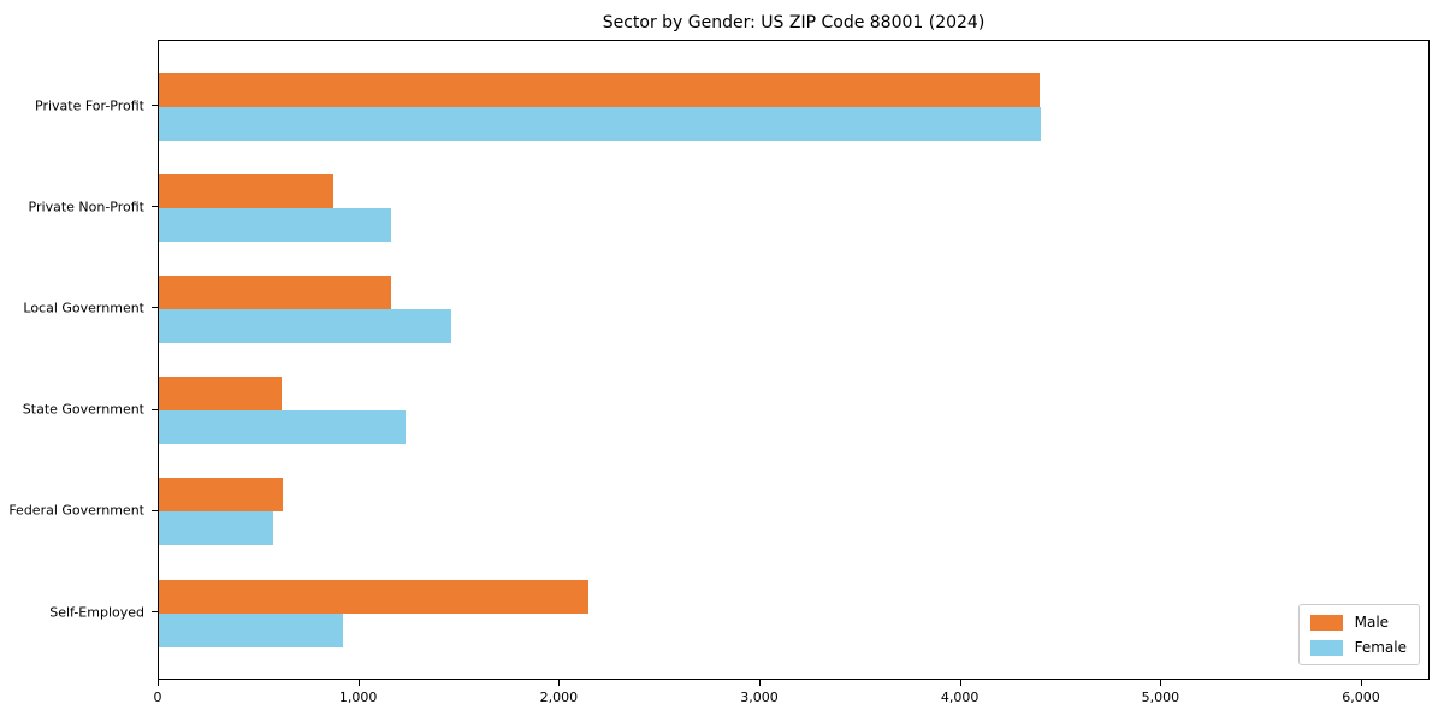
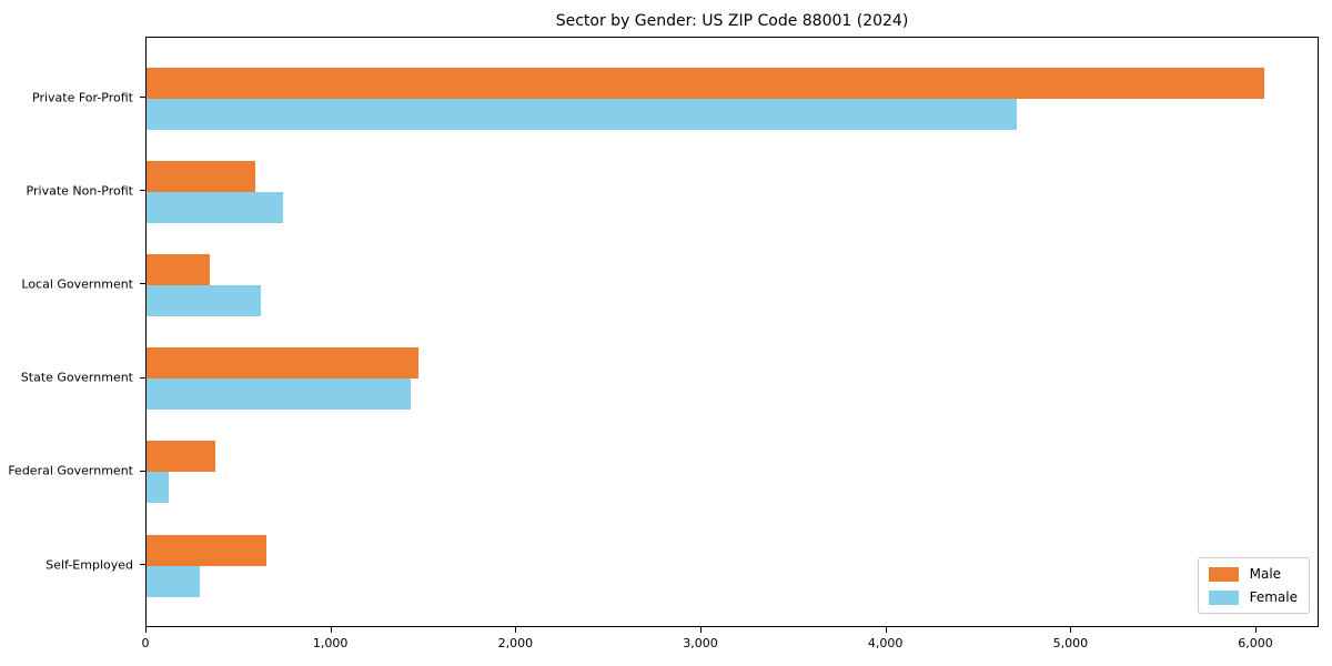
Male/Private For-Profit: 4390 -> 6040
Female/Private For-Profit: 4400 -> 4700
Male/Private Non-Profit: 870 -> 580
Female/Private Non-Profit: 1160 -> 740
Male/Local Government: 1160 -> 340
Female/Local Government: 1460 -> 620
Male/State Government: 610 -> 1470
Female/State Government: 1230 -> 1430
Male/Federal Government: 620 -> 370
Female/Federal Government: 570 -> 120
Male/Self-Employed: 2140 -> 640
Female/Self-Employed: 920 -> 280
